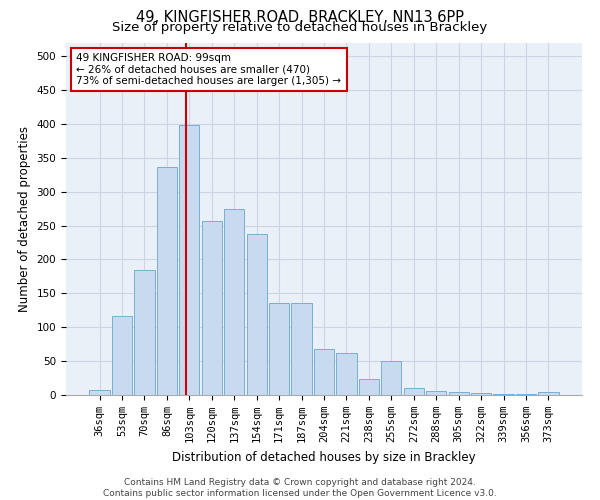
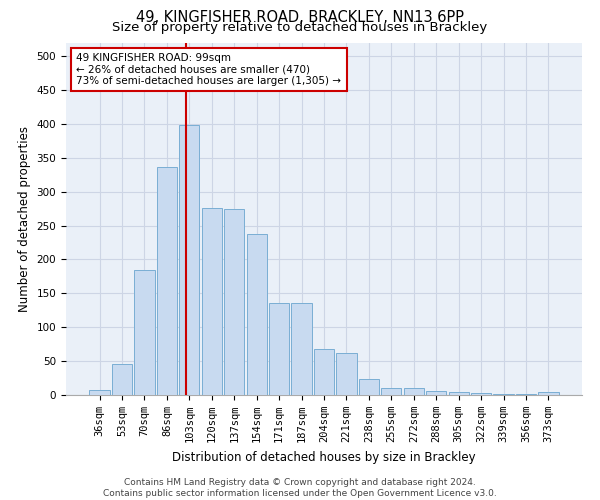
53sqm: 116 -> 46
120sqm: 256 -> 276
255sqm: 50 -> 11
